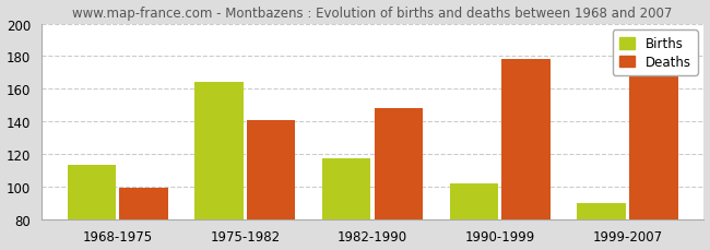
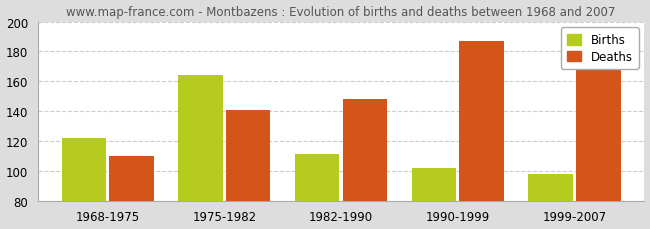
Births/1968-1975: 113 -> 122
Deaths/1968-1975: 99 -> 110
Births/1982-1990: 117 -> 111
Deaths/1990-1999: 178 -> 187
Births/1999-2007: 90 -> 98
